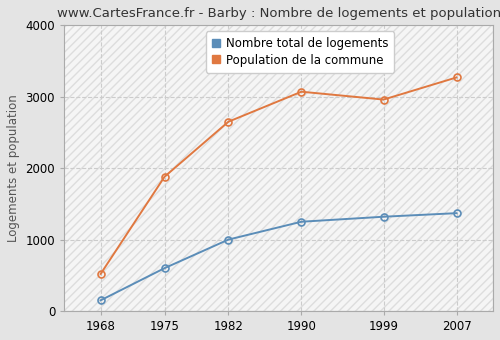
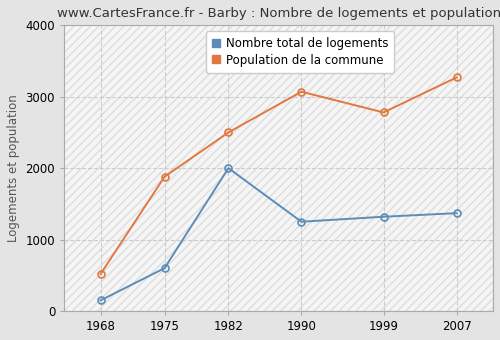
Nombre total de logements/1982: 1000 -> 2000
Population de la commune/1982: 2650 -> 2500
Population de la commune/1999: 2960 -> 2780
